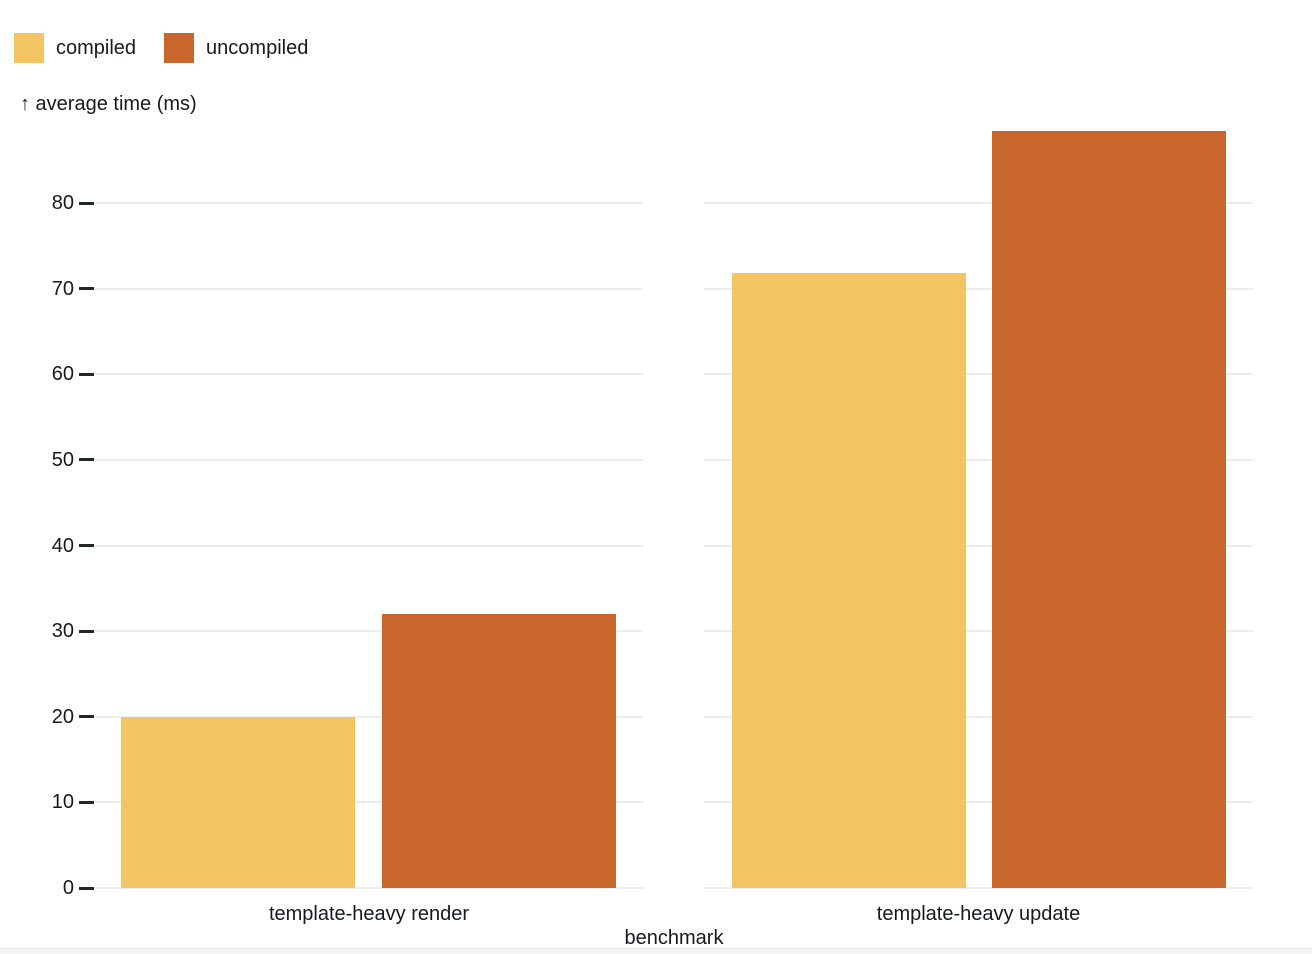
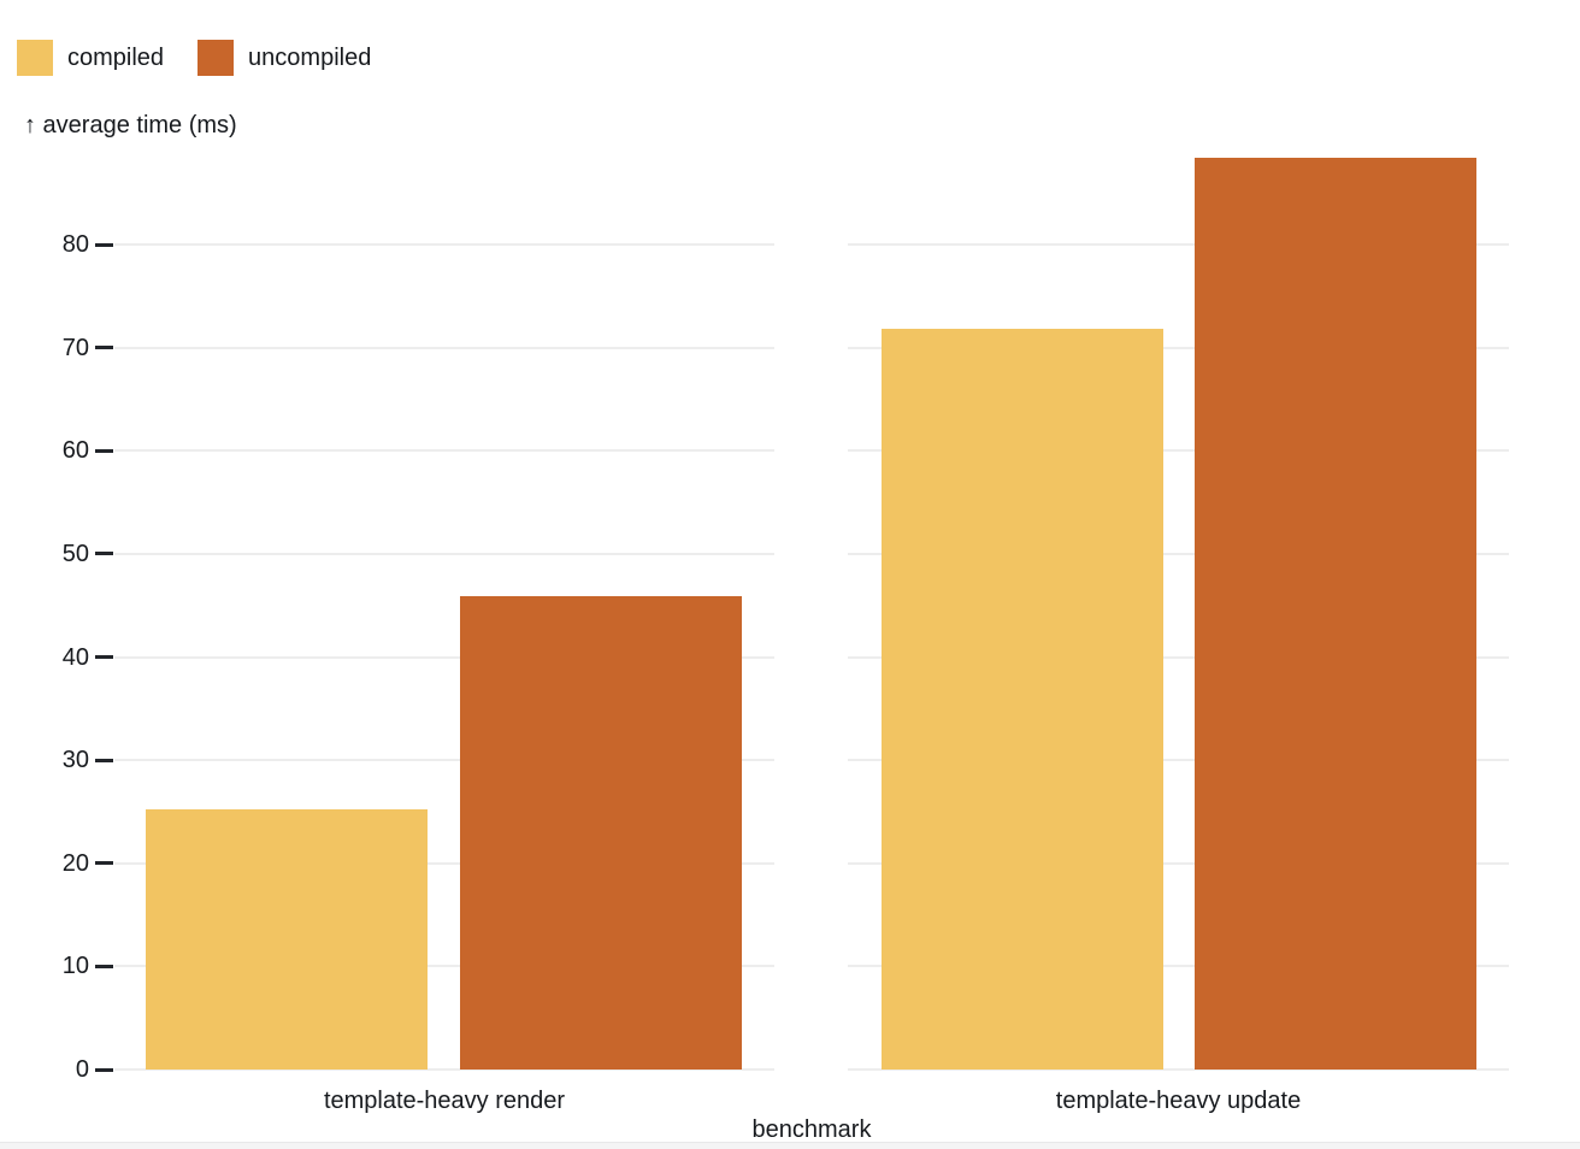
compiled/template-heavy render: 20 -> 25
uncompiled/template-heavy render: 32 -> 46
